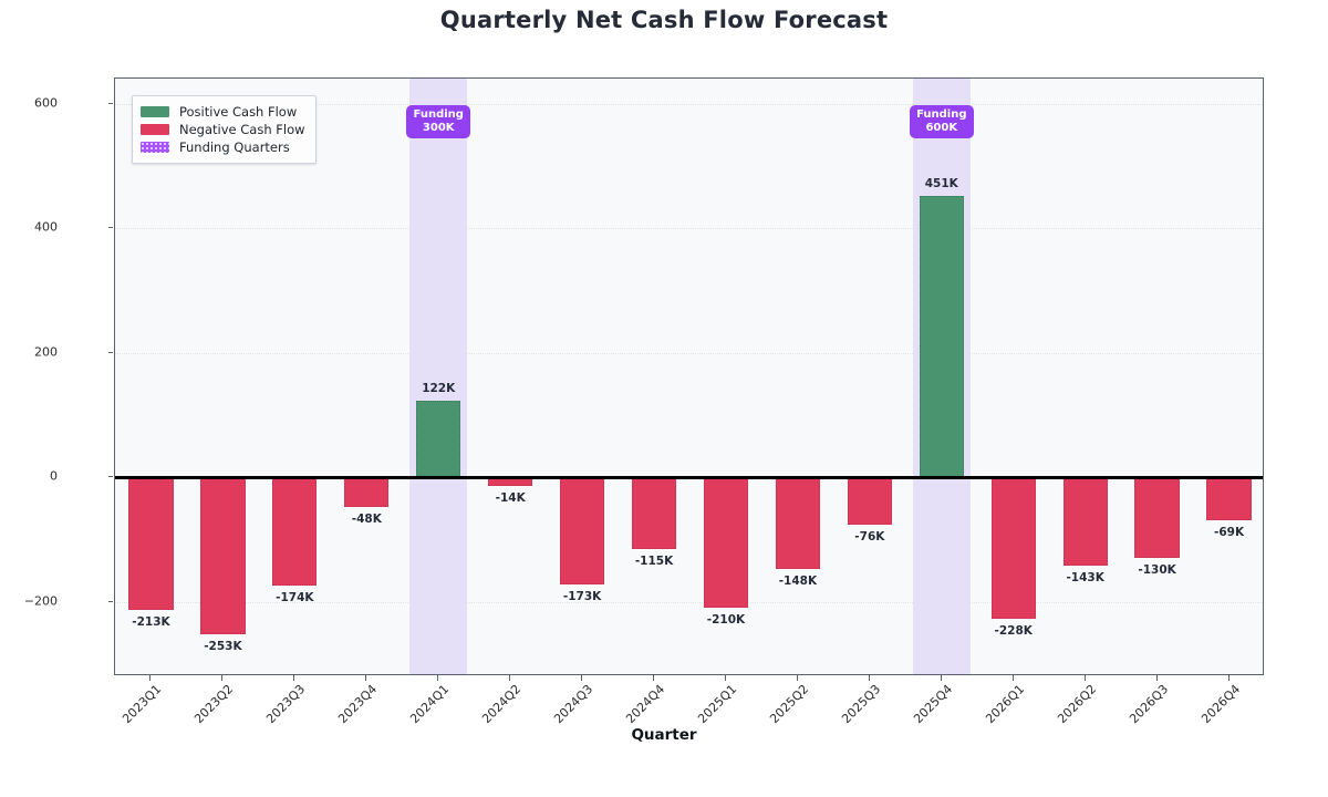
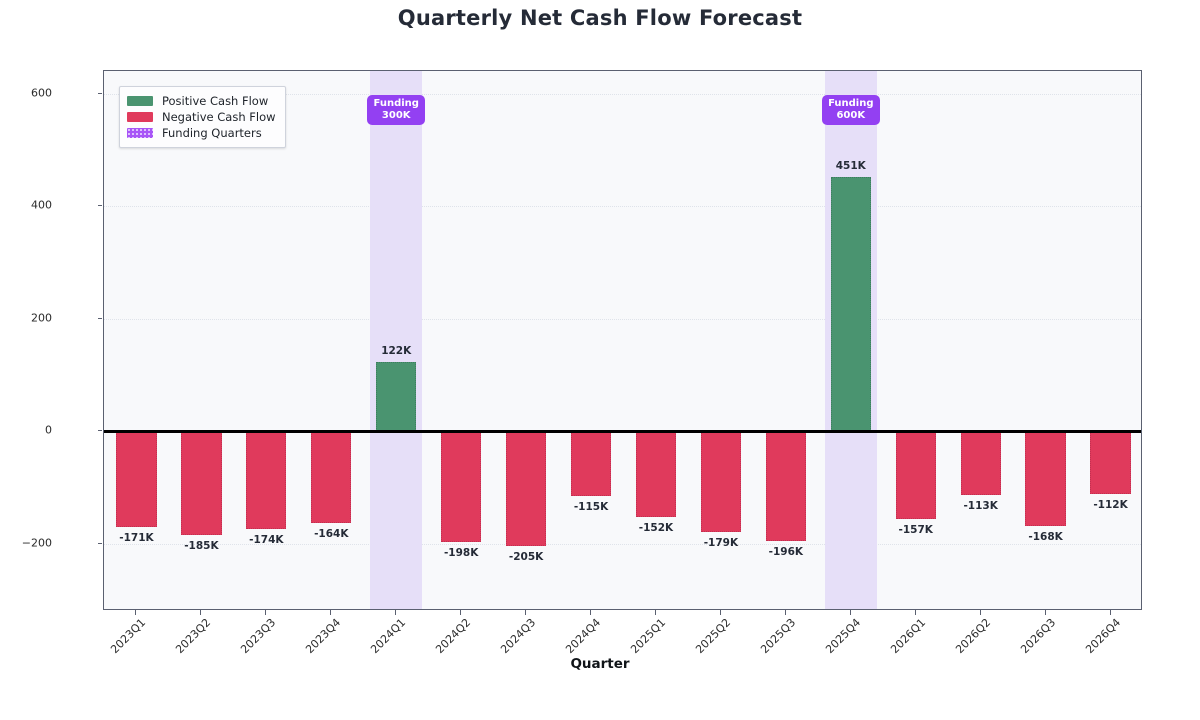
2023Q1: -213K -> -171K
2023Q2: -253K -> -185K
2023Q4: -48K -> -164K
2024Q2: -14K -> -198K
2024Q3: -173K -> -205K
2025Q1: -210K -> -152K
2025Q2: -148K -> -179K
2025Q3: -76K -> -196K
2026Q1: -228K -> -157K
2026Q2: -143K -> -113K
2026Q3: -130K -> -168K
2026Q4: -69K -> -112K
